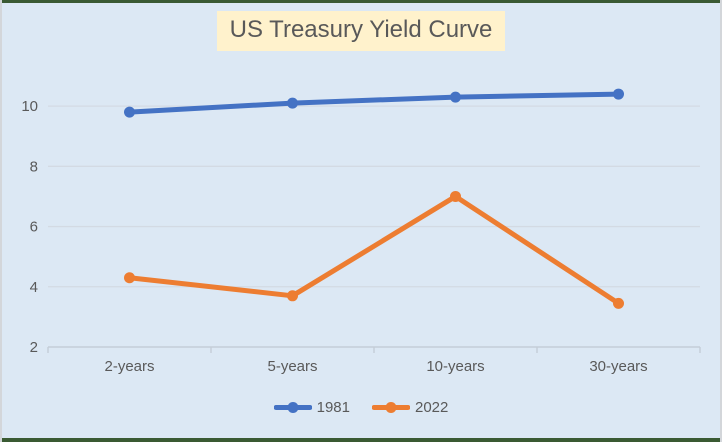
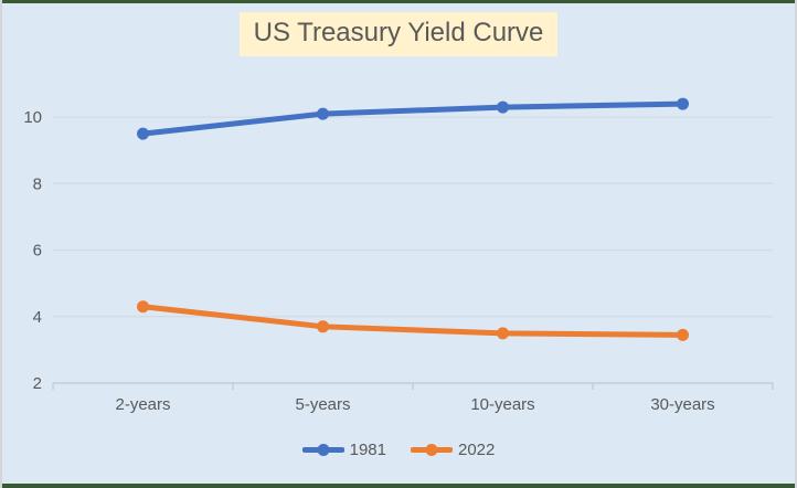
1981/2-years: 9.8 -> 9.5
2022/10-years: 7.0 -> 3.5
